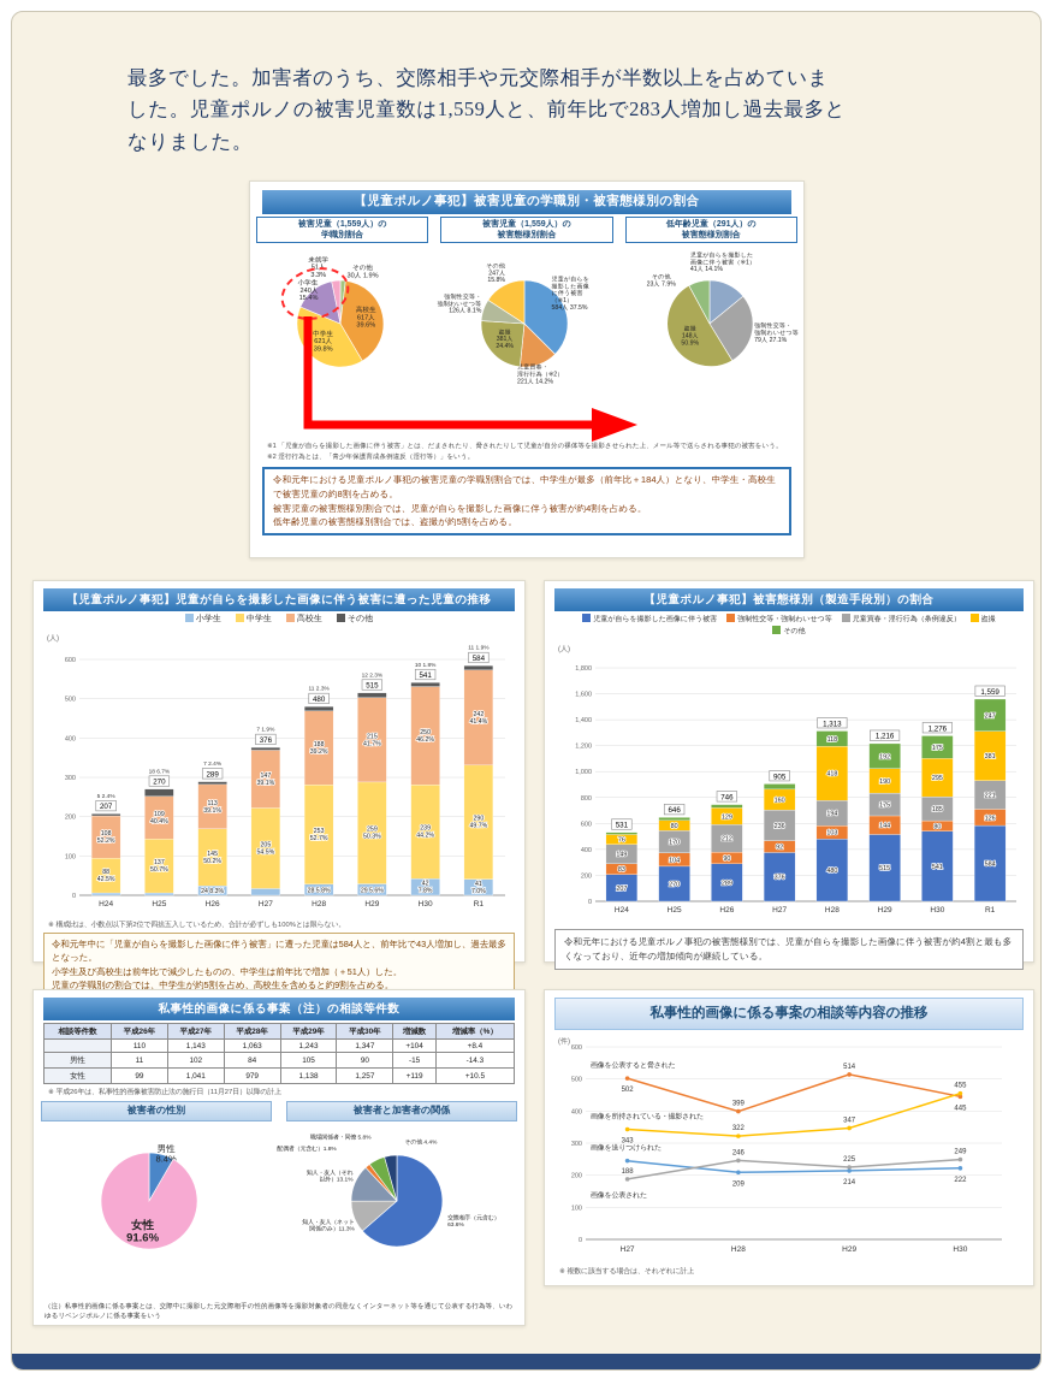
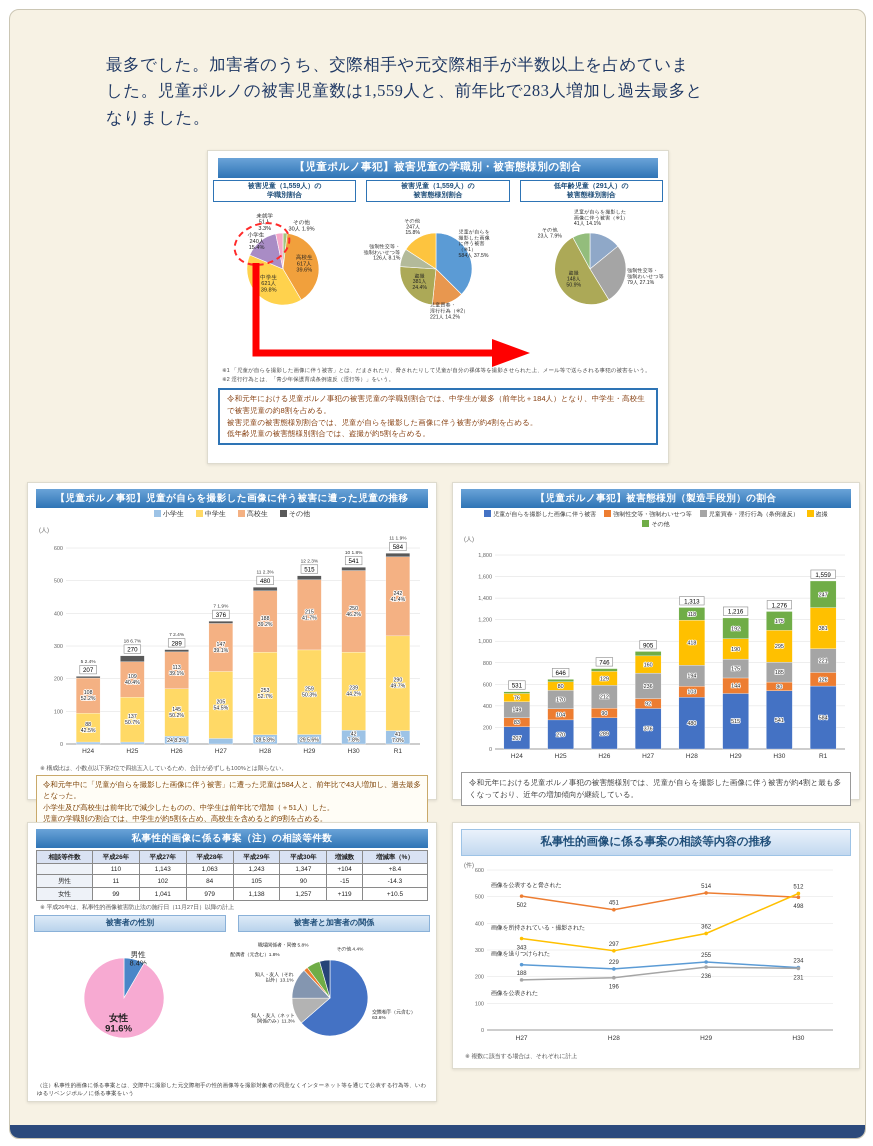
私事性的画像に係る事案の相談等内容の推移/画像を公表すると脅された/H28: 399 -> 451
私事性的画像に係る事案の相談等内容の推移/画像を所持されている・撮影された/H28: 322 -> 297
私事性的画像に係る事案の相談等内容の推移/画像を送りつけられた/H28: 209 -> 229
私事性的画像に係る事案の相談等内容の推移/画像を公表された/H28: 246 -> 196
私事性的画像に係る事案の相談等内容の推移/画像を所持されている・撮影された/H29: 347 -> 362
私事性的画像に係る事案の相談等内容の推移/画像を送りつけられた/H29: 214 -> 255
私事性的画像に係る事案の相談等内容の推移/画像を公表された/H29: 225 -> 236
私事性的画像に係る事案の相談等内容の推移/画像を公表すると脅された/H30: 445 -> 498
私事性的画像に係る事案の相談等内容の推移/画像を所持されている・撮影された/H30: 455 -> 512
私事性的画像に係る事案の相談等内容の推移/画像を送りつけられた/H30: 222 -> 234
私事性的画像に係る事案の相談等内容の推移/画像を公表された/H30: 249 -> 231
